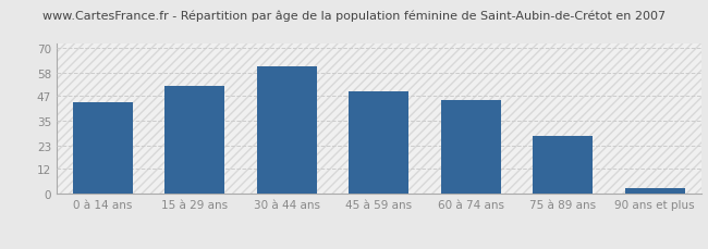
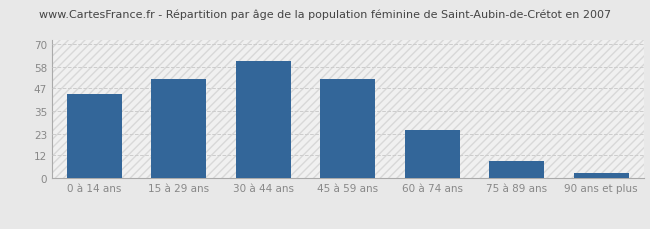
45 à 59 ans: 49 -> 52
60 à 74 ans: 45 -> 25
75 à 89 ans: 28 -> 9
